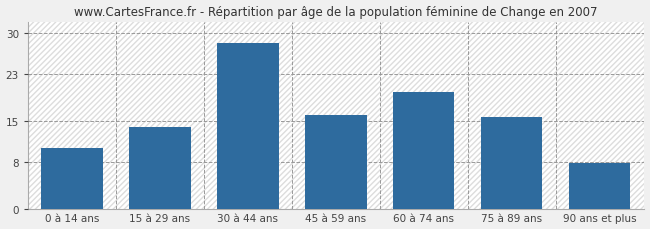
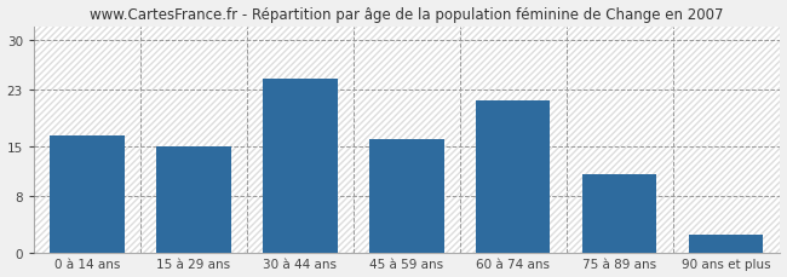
0 à 14 ans: 10.4 -> 16.5
15 à 29 ans: 14.0 -> 15.0
30 à 44 ans: 28.4 -> 24.5
60 à 74 ans: 20.0 -> 21.5
75 à 89 ans: 15.6 -> 11.0
90 ans et plus: 7.8 -> 2.5
